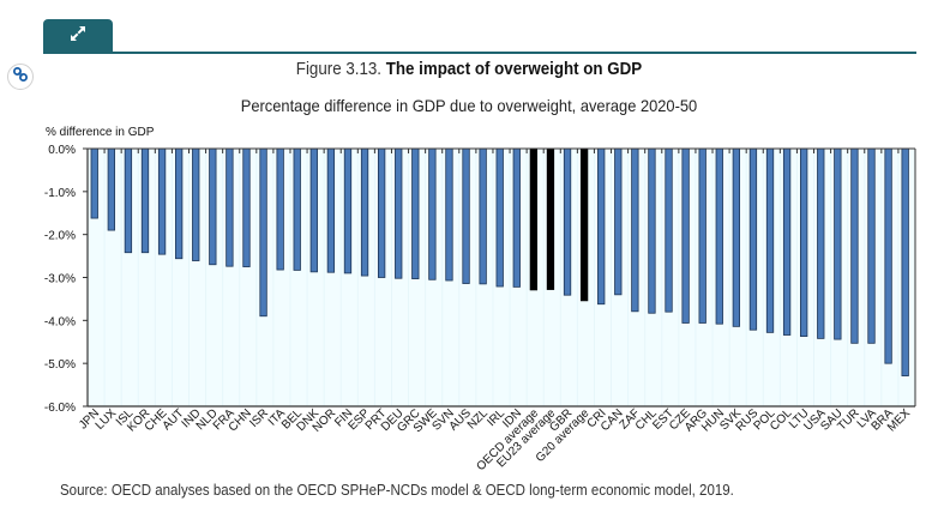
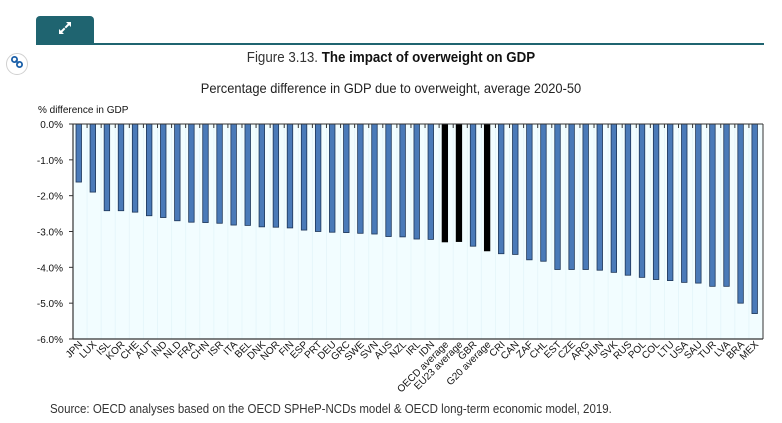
ISR: -3.9% -> -2.8%
CAN: -3.4% -> -3.6%
EST: -3.8% -> -4.1%
